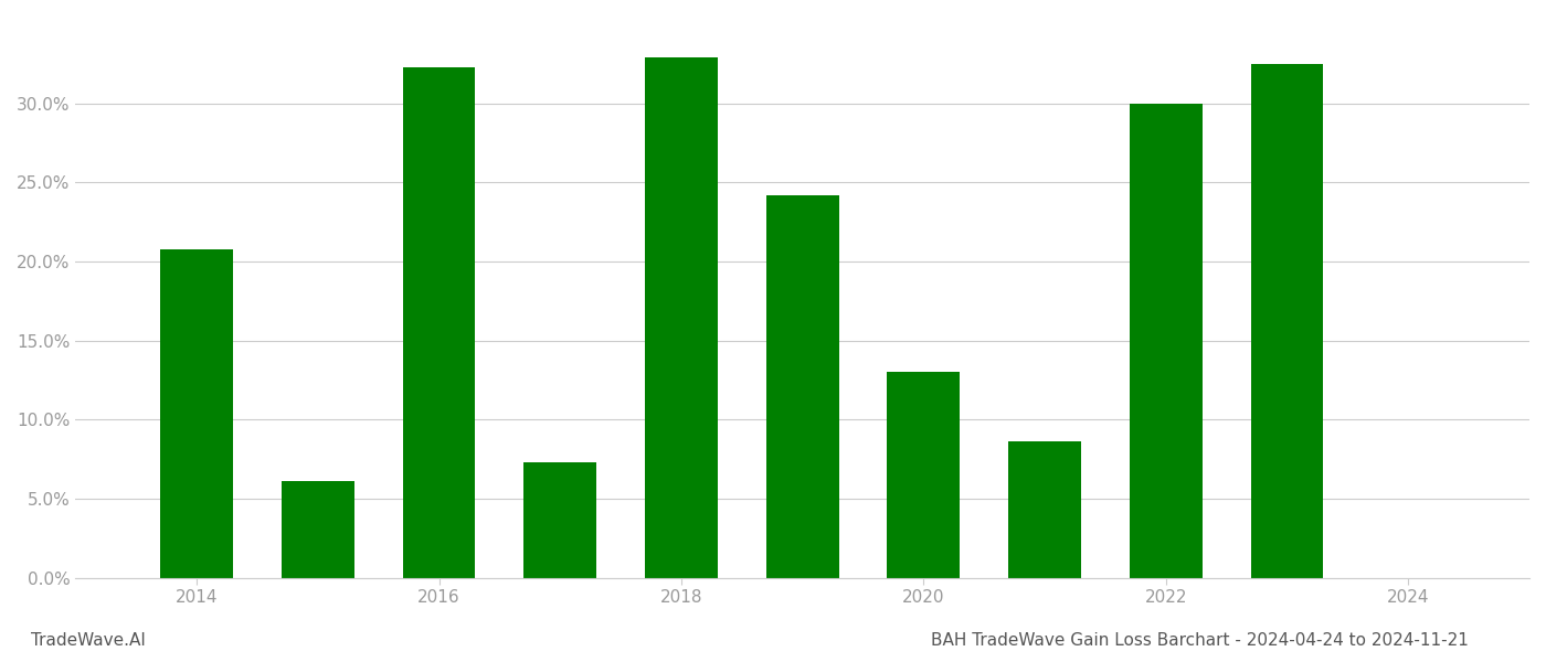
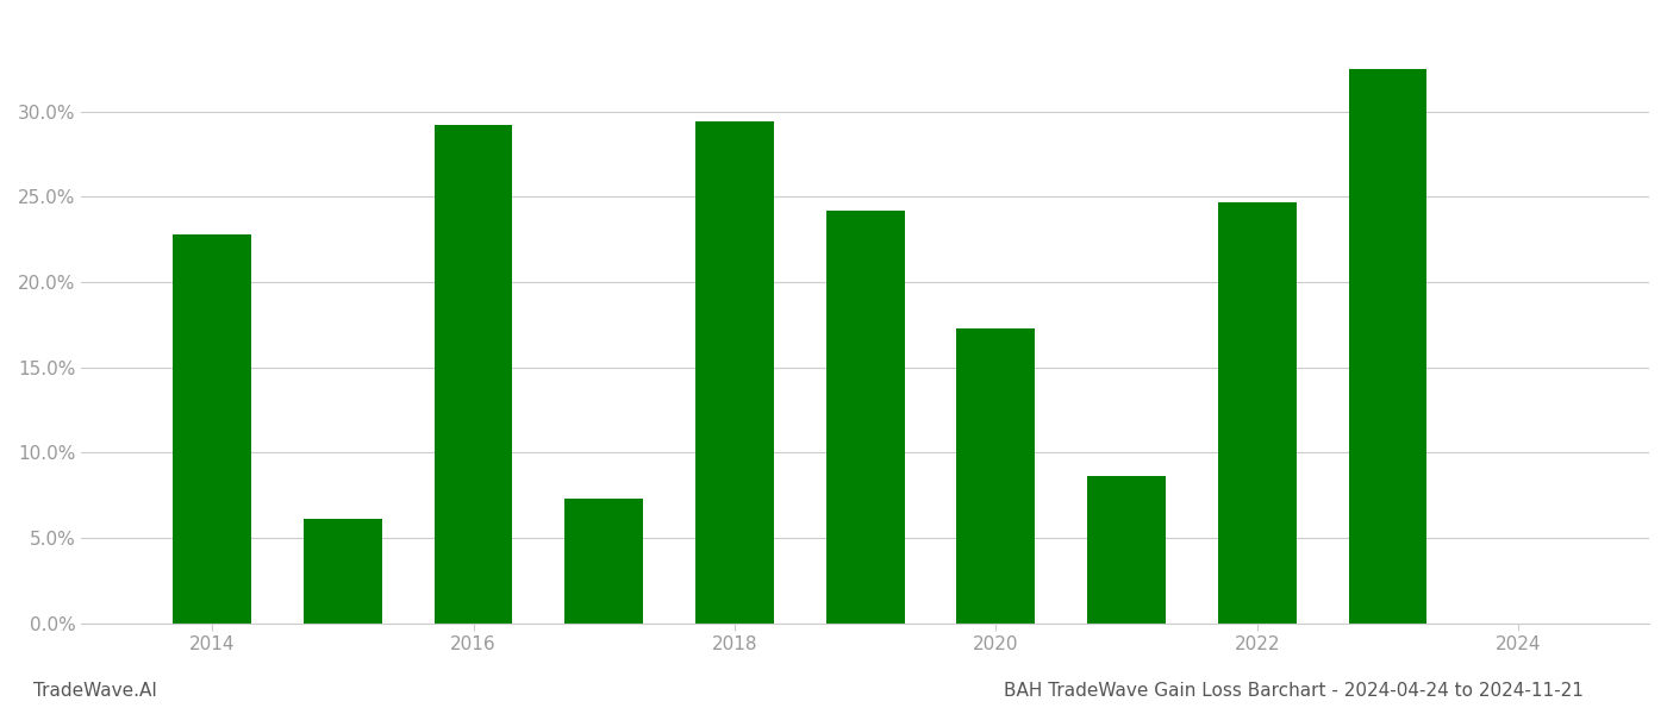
2014: 20.8% -> 22.8%
2016: 32.3% -> 29.2%
2018: 32.9% -> 29.4%
2020: 13.0% -> 17.3%
2022: 30.0% -> 24.7%
